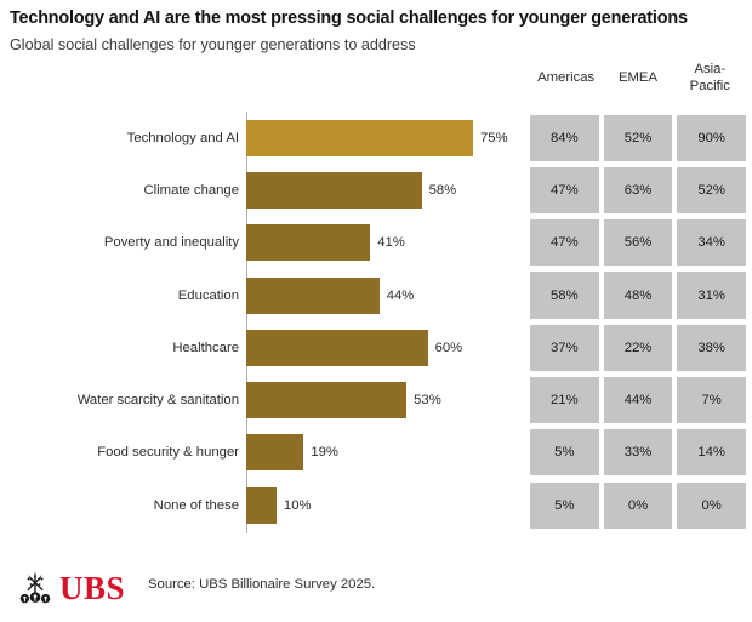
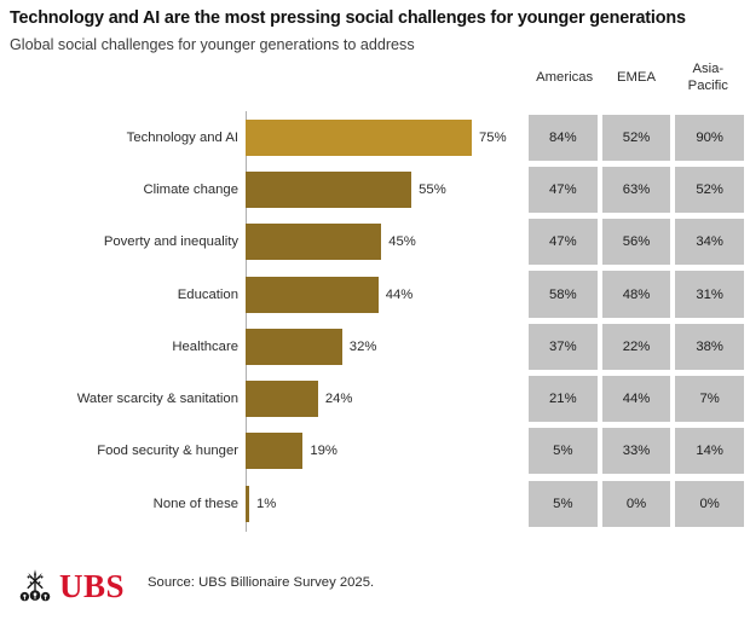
Climate change: 58% -> 55%
Poverty and inequality: 41% -> 45%
Healthcare: 60% -> 32%
Water scarcity & sanitation: 53% -> 24%
None of these: 10% -> 1%
